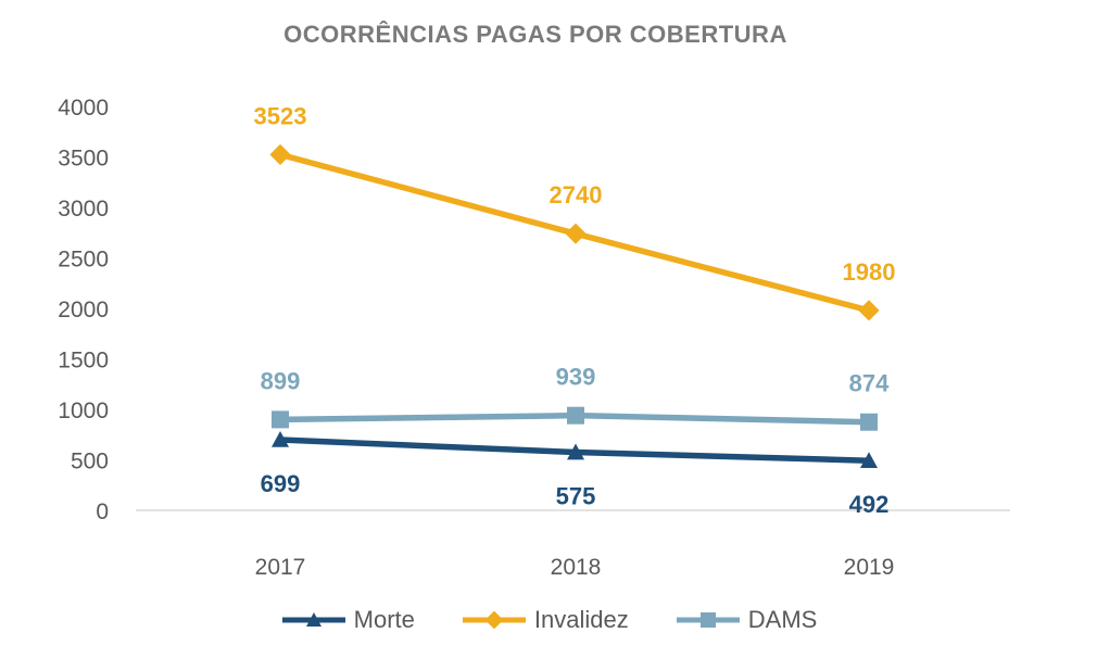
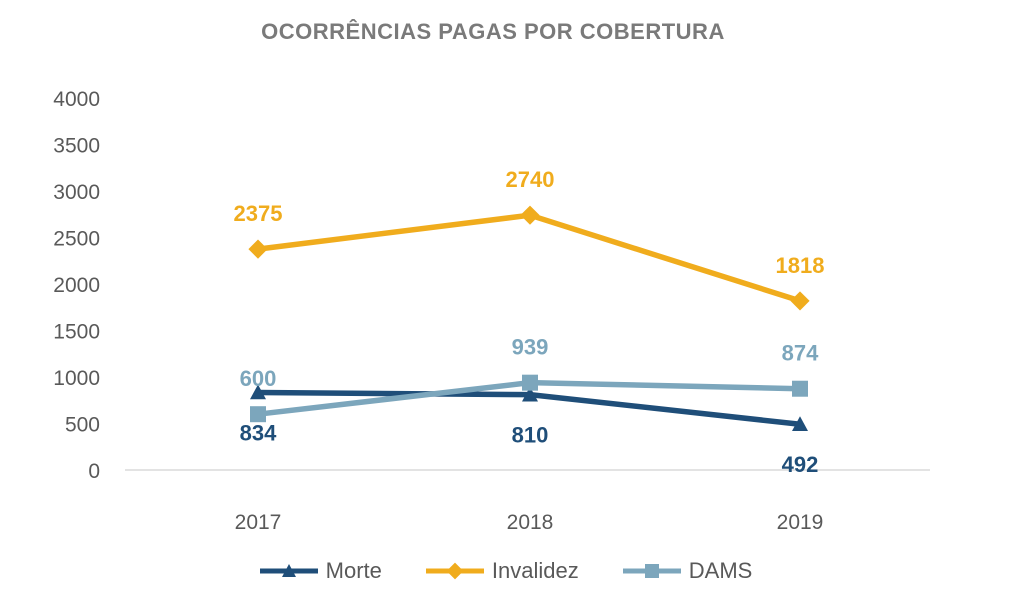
Morte/2017: 699 -> 834
Invalidez/2017: 3523 -> 2375
DAMS/2017: 899 -> 600
Morte/2018: 575 -> 810
Invalidez/2019: 1980 -> 1818
